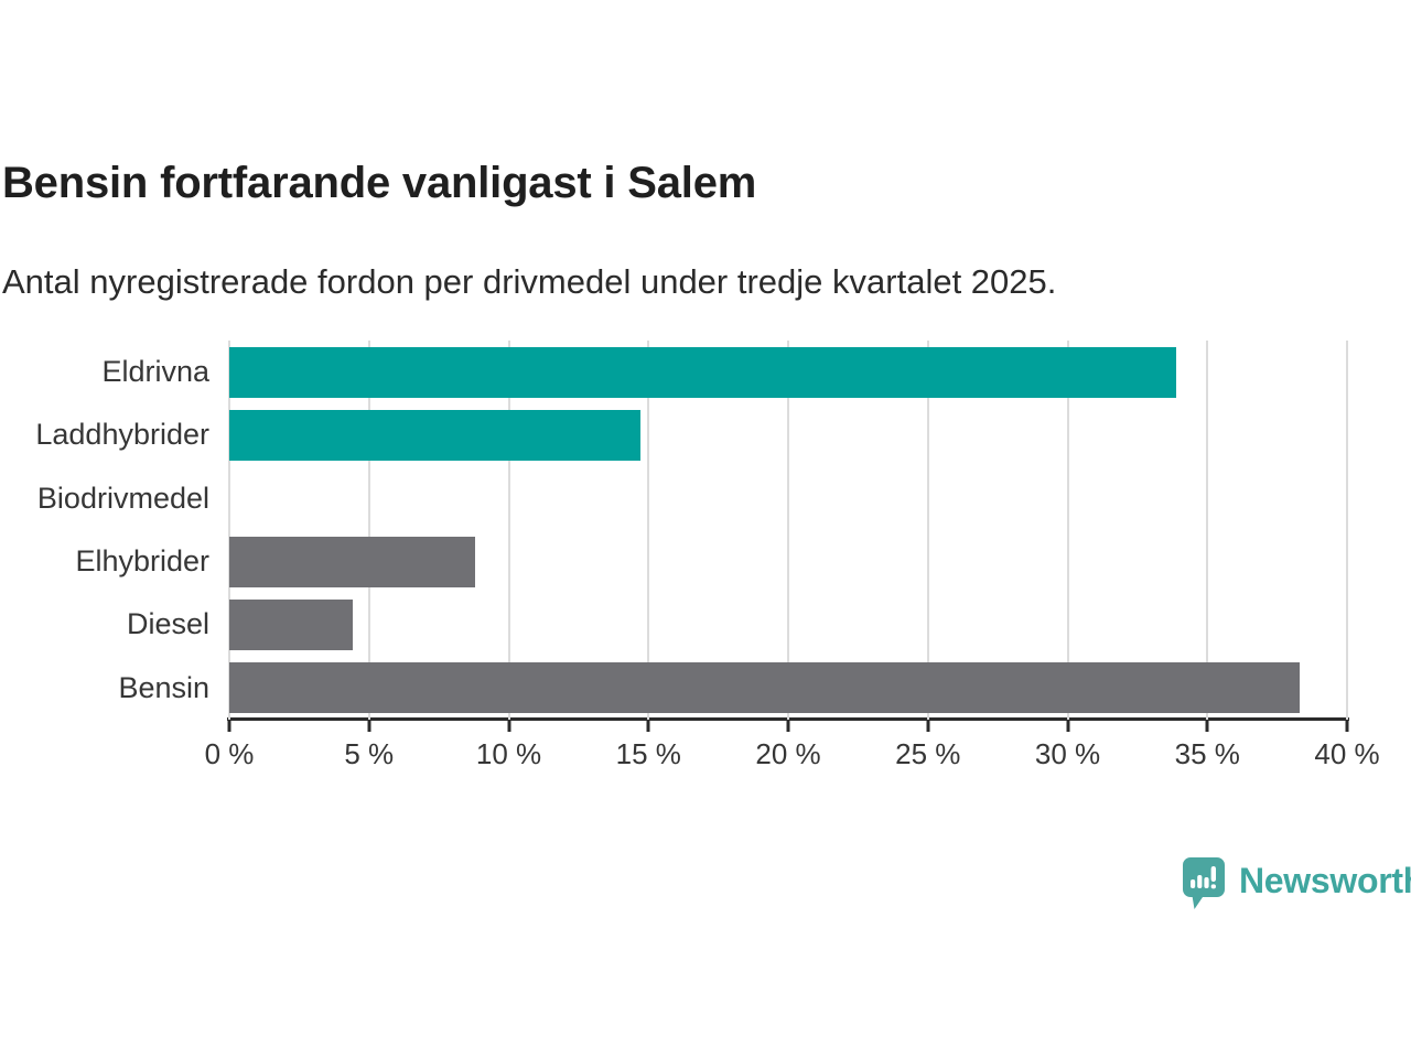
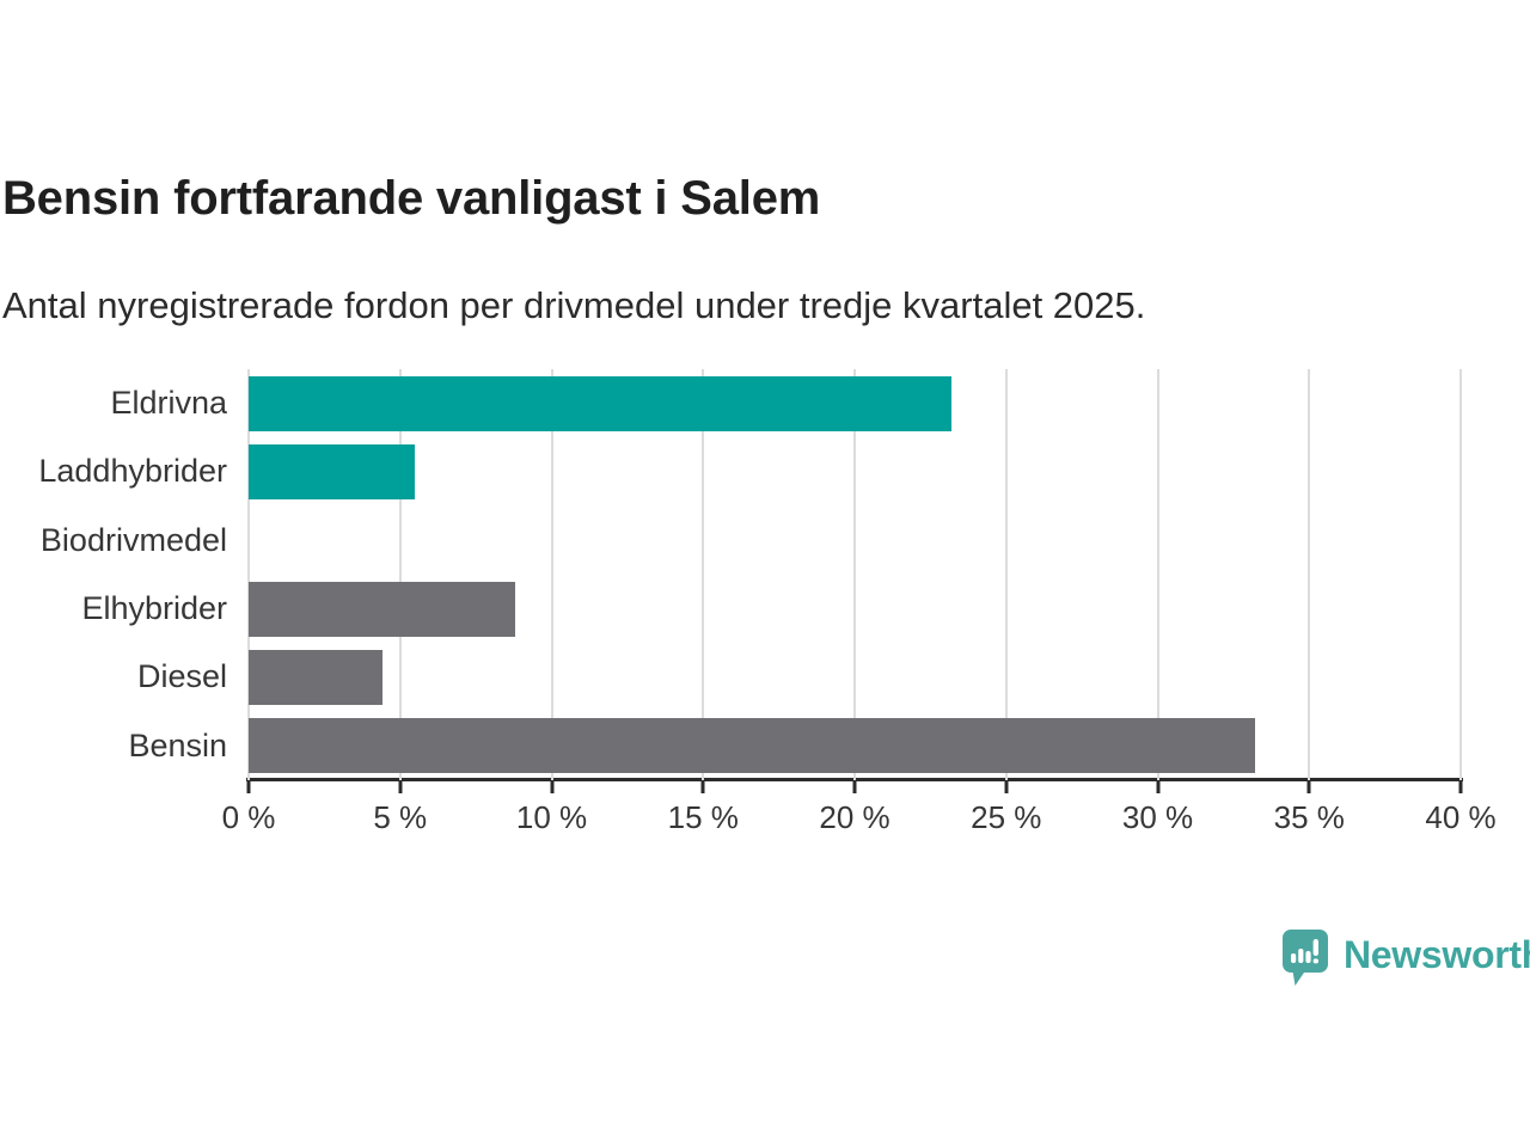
Eldrivna: 33.9% -> 23.2%
Laddhybrider: 14.7% -> 5.5%
Bensin: 38.3% -> 33.2%
